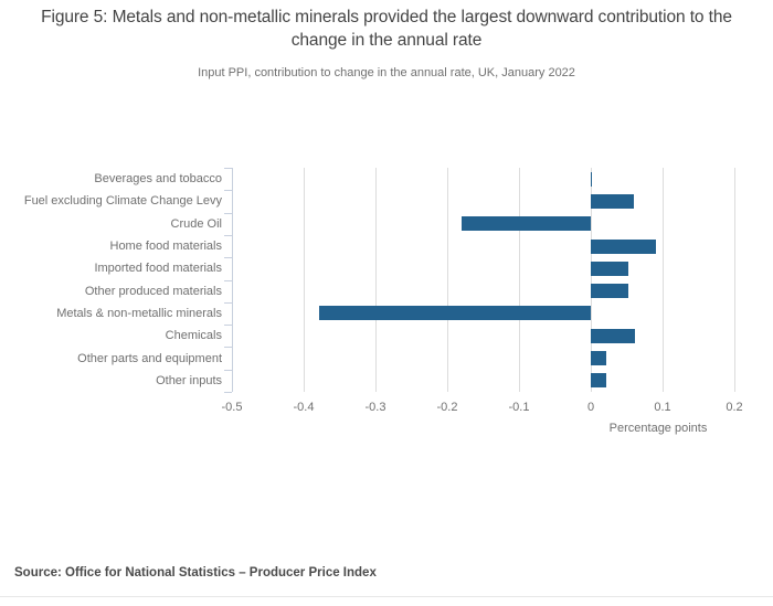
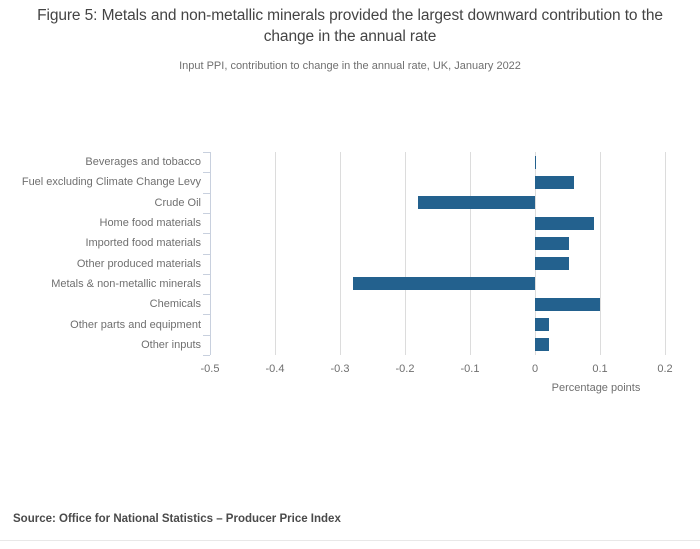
Metals & non-metallic minerals: -0.38 -> -0.28
Chemicals: 0.06 -> 0.10
